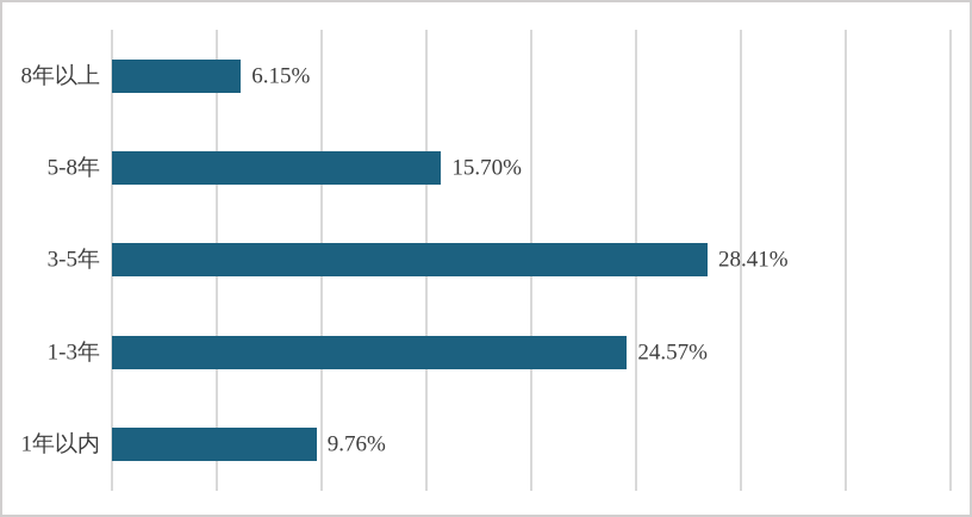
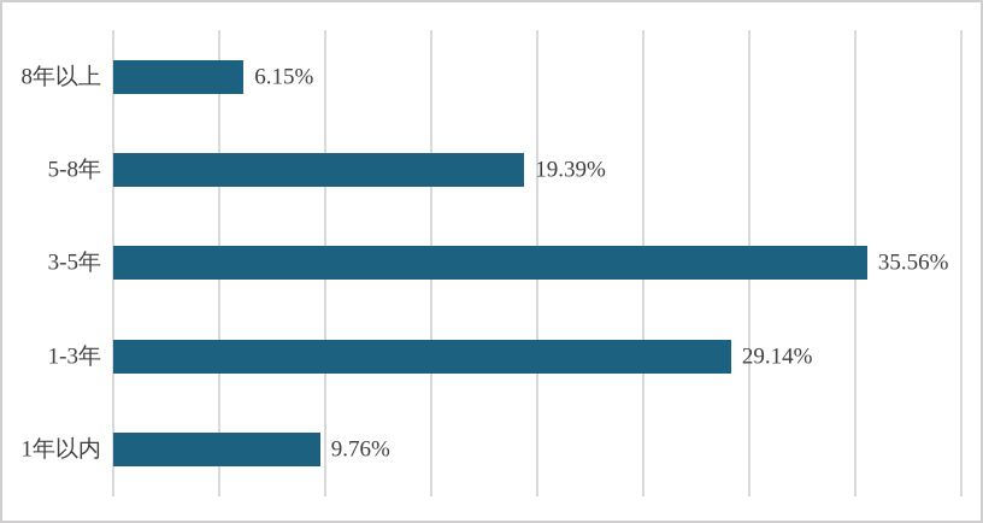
5-8年: 15.70% -> 19.39%
3-5年: 28.41% -> 35.56%
1-3年: 24.57% -> 29.14%
